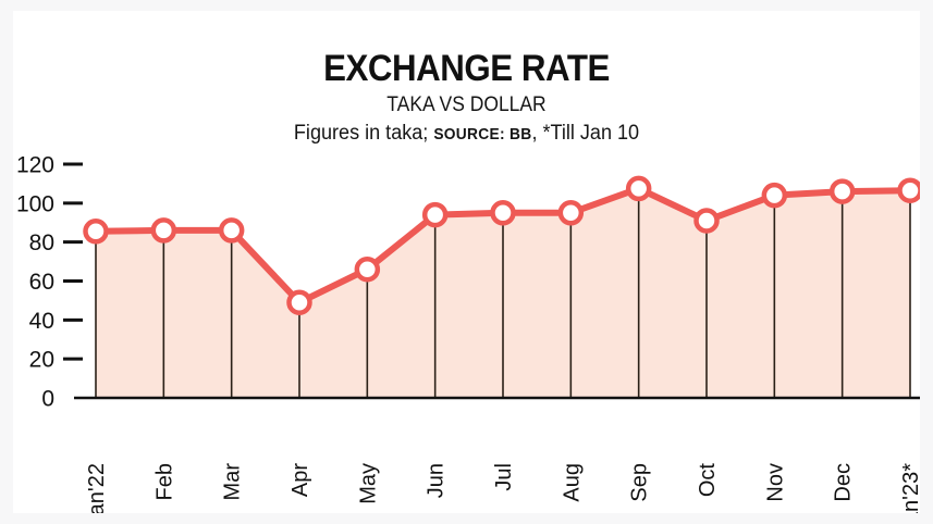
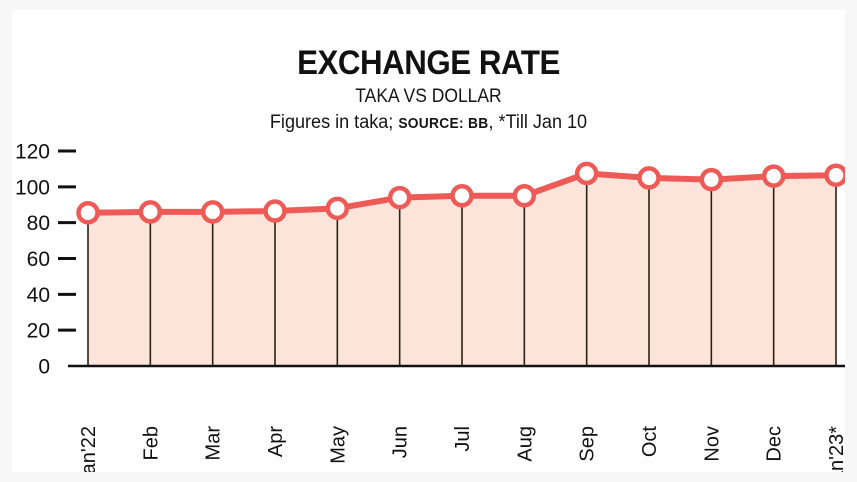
Apr: 49 -> 86
May: 66 -> 88
Oct: 91 -> 105
